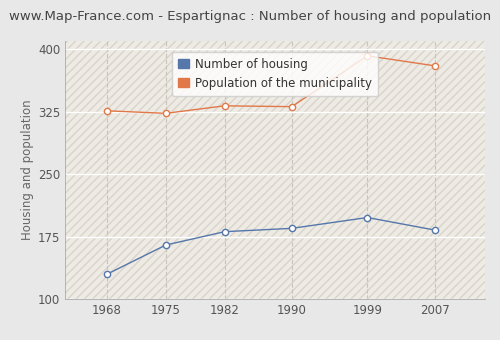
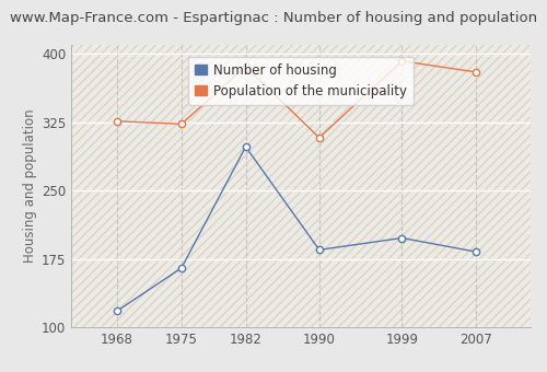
Number of housing/1968: 130 -> 118
Number of housing/1982: 181 -> 298
Population of the municipality/1982: 332 -> 386
Population of the municipality/1990: 331 -> 308
